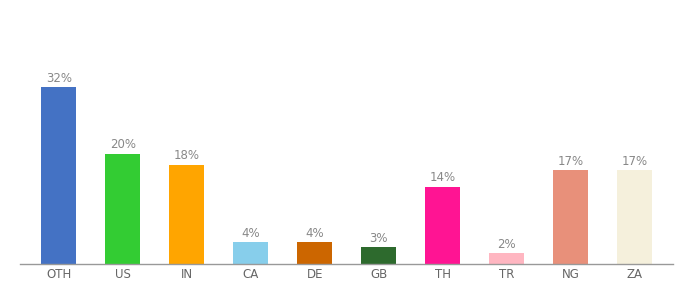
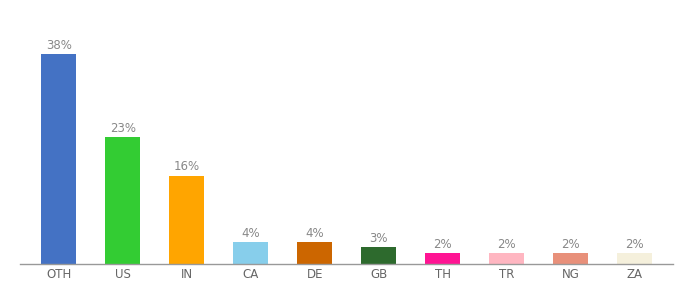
OTH: 32% -> 38%
US: 20% -> 23%
IN: 18% -> 16%
TH: 14% -> 2%
NG: 17% -> 2%
ZA: 17% -> 2%
